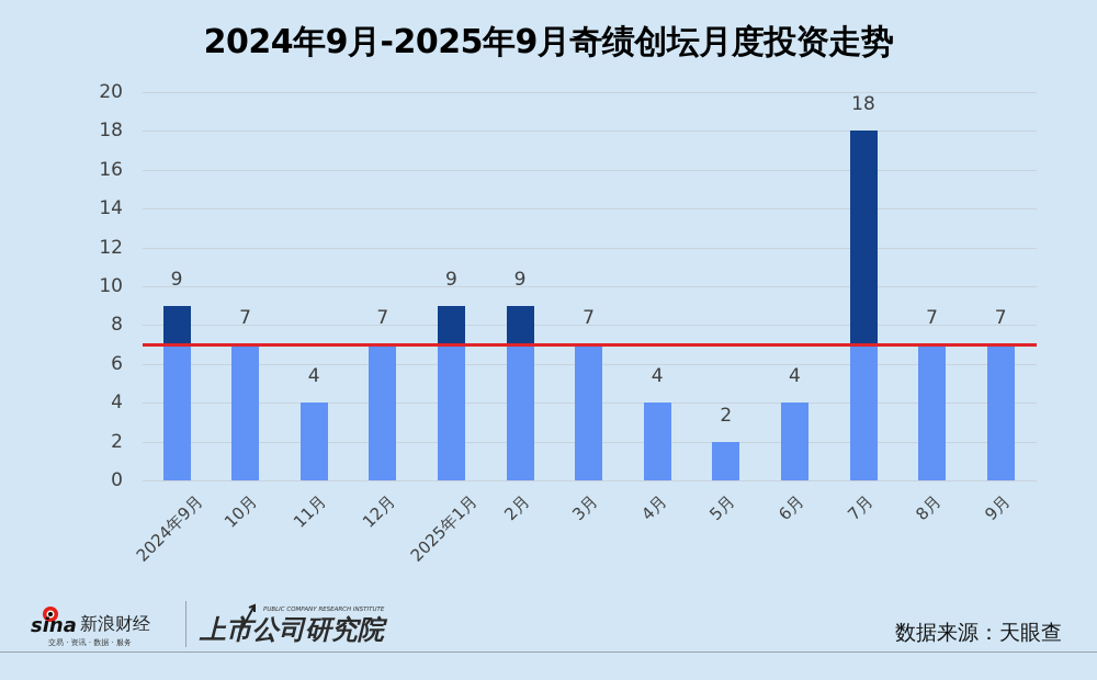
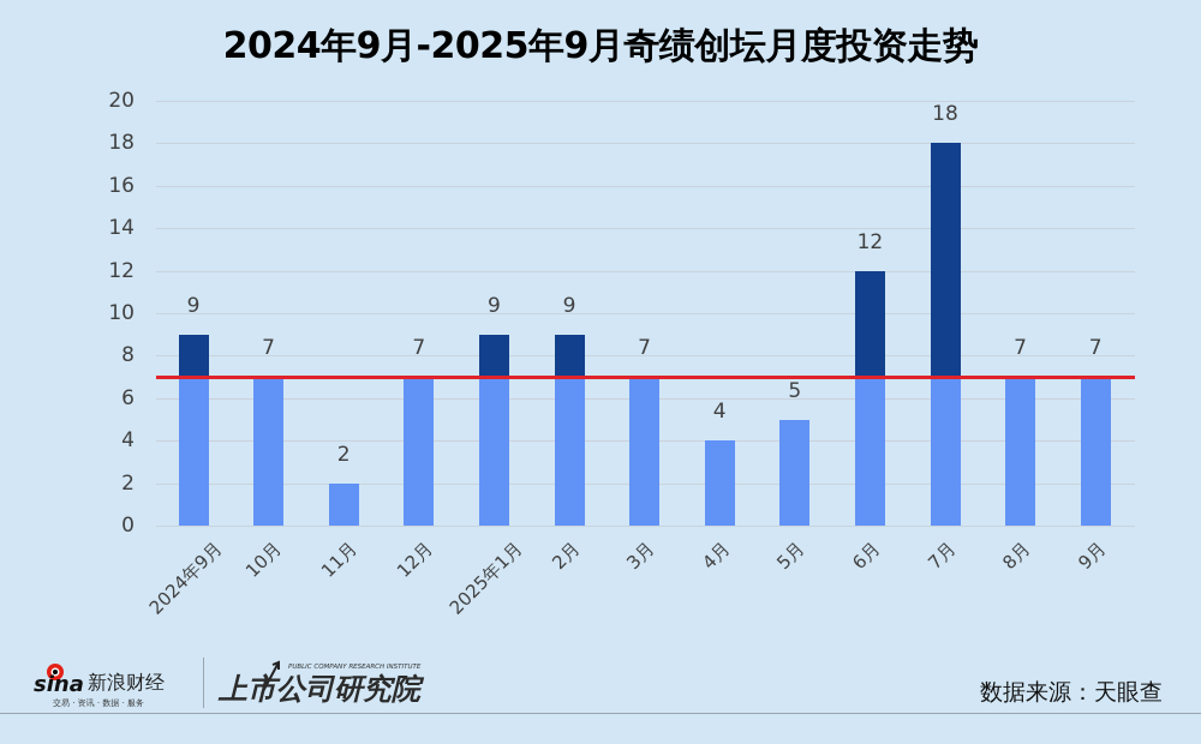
11月: 4 -> 2
5月: 2 -> 5
6月: 4 -> 12
